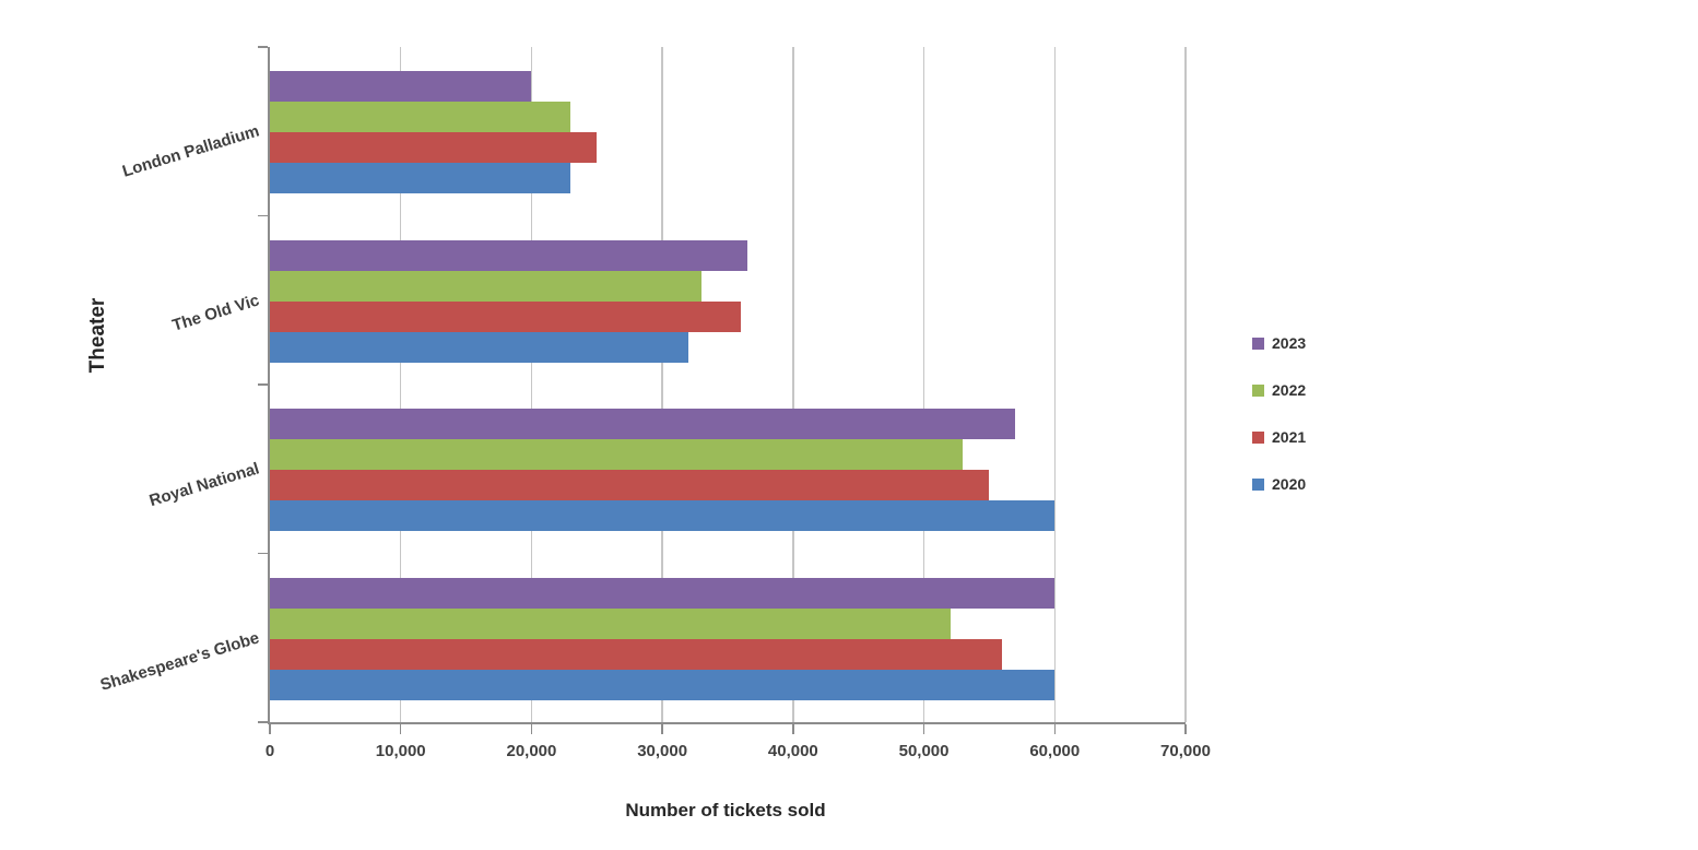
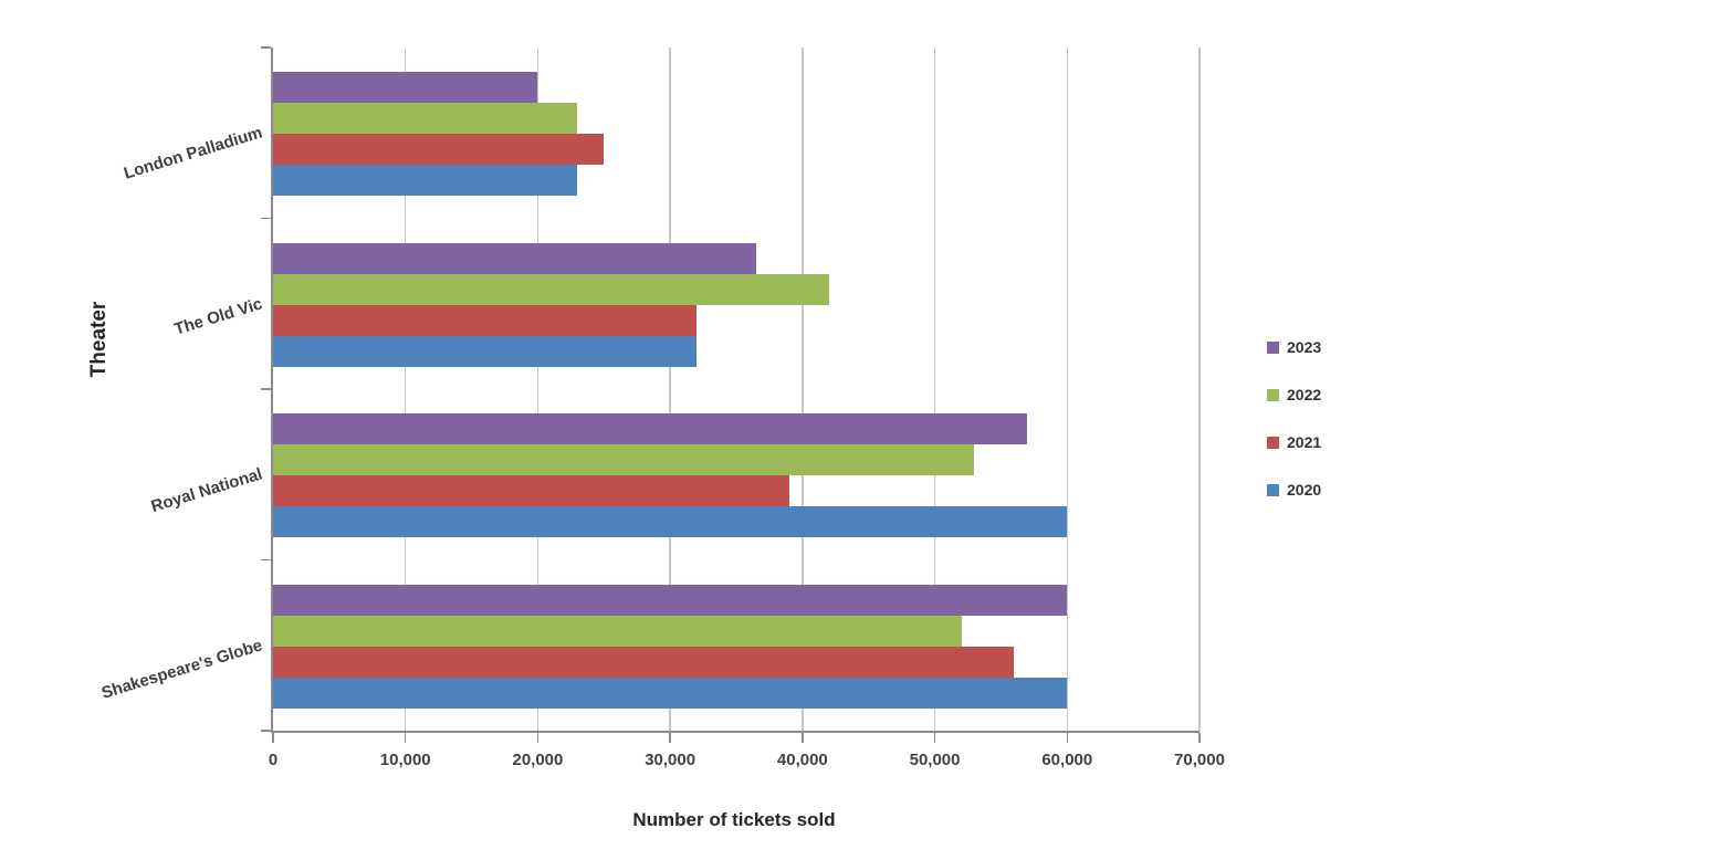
2022/The Old Vic: 33000 -> 42000
2021/The Old Vic: 36000 -> 32000
2021/Royal National: 55000 -> 39000
